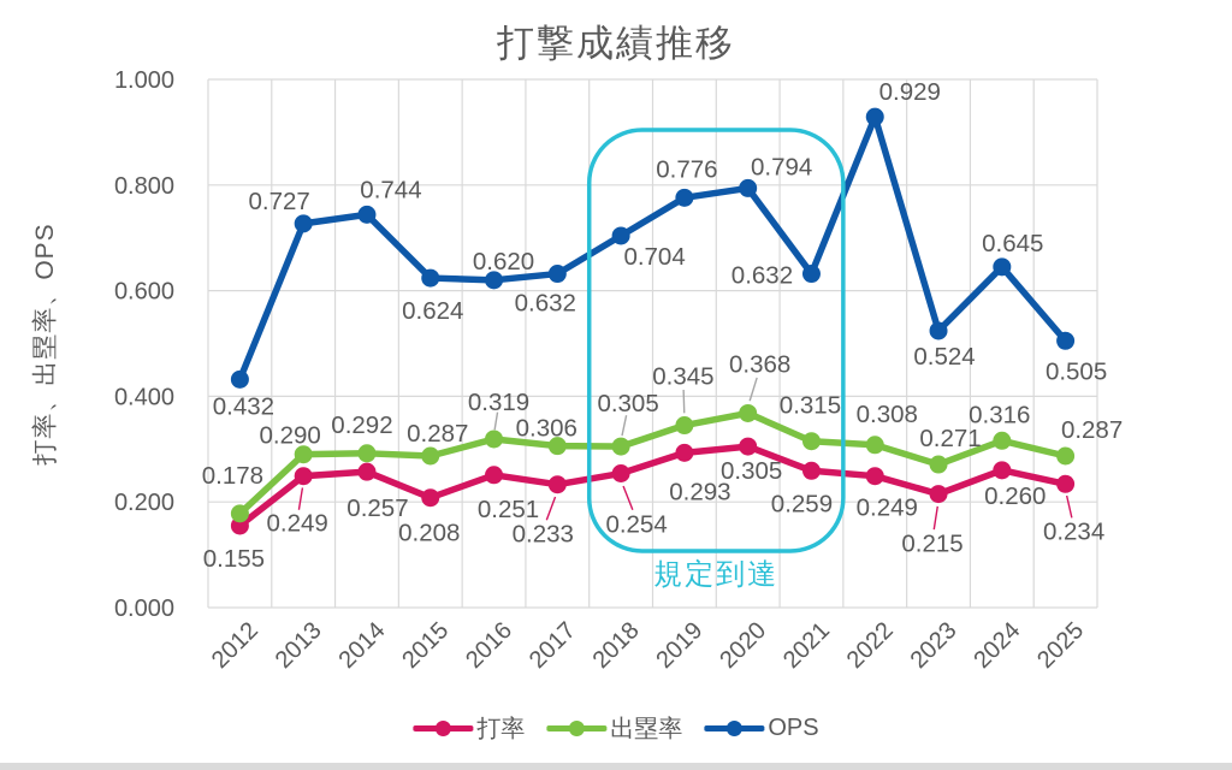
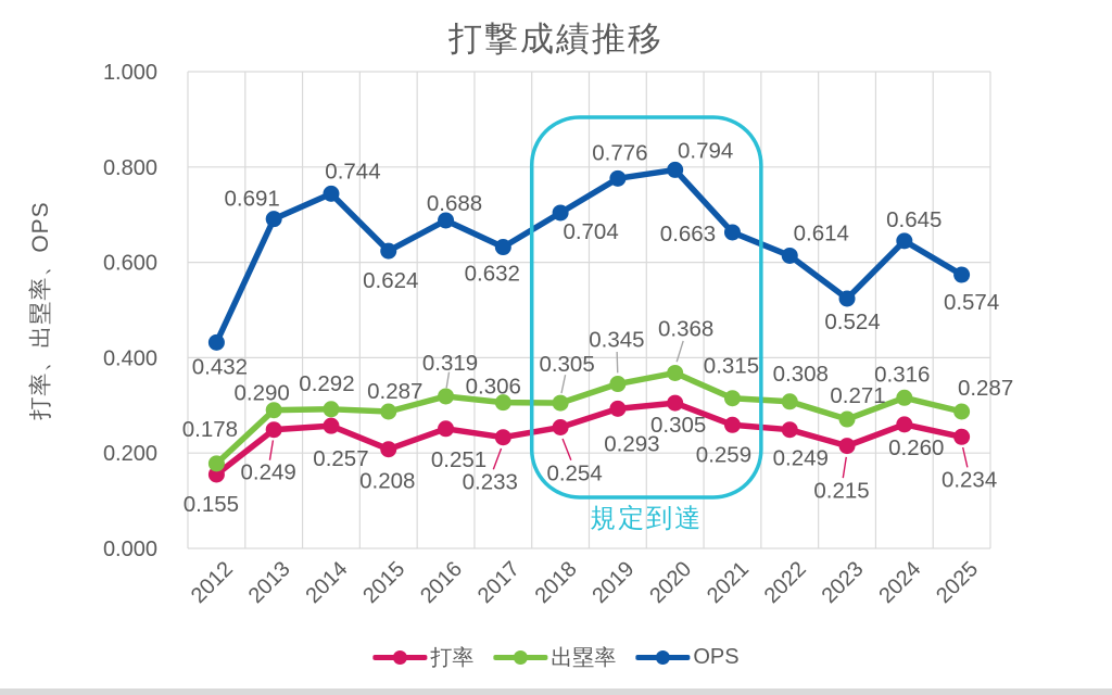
OPS/2013: 0.727 -> 0.691
OPS/2016: 0.620 -> 0.688
OPS/2021: 0.632 -> 0.663
OPS/2022: 0.929 -> 0.614
OPS/2025: 0.505 -> 0.574
